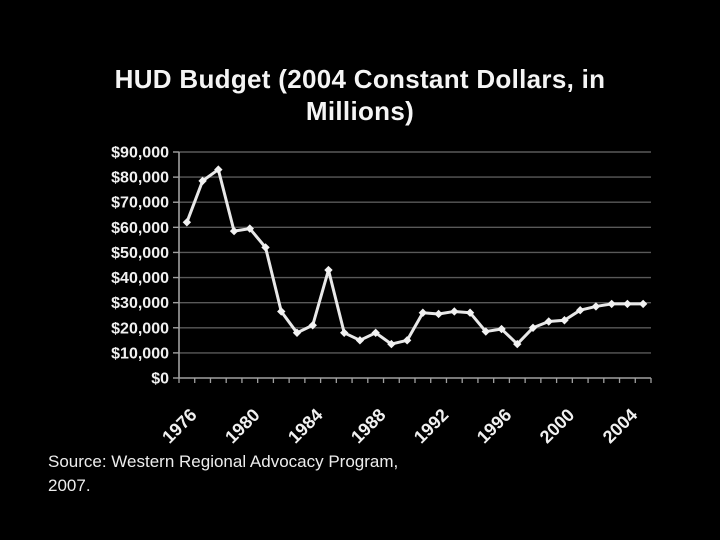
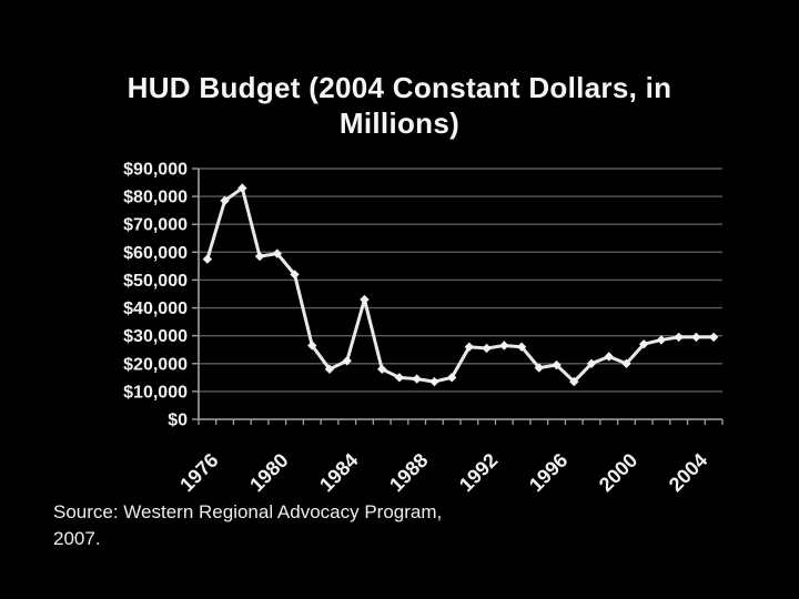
1976: $62000 -> $58000
1988: $18000 -> $14000
2000: $23000 -> $20000
